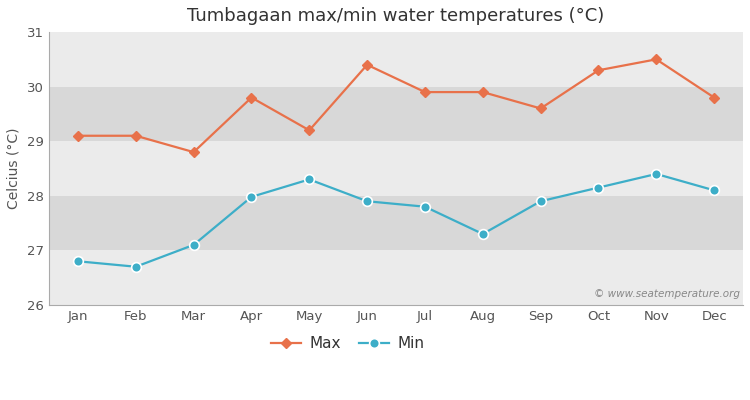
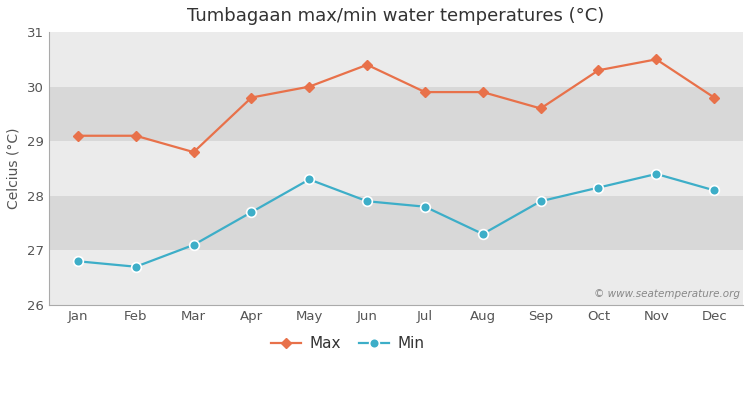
Min/Apr: 27.98 -> 27.70
Max/May: 29.2 -> 30.0
